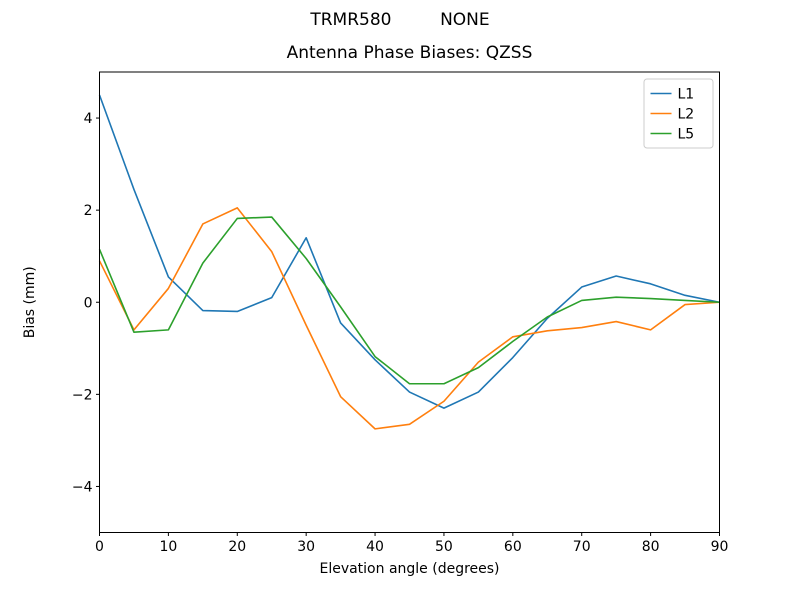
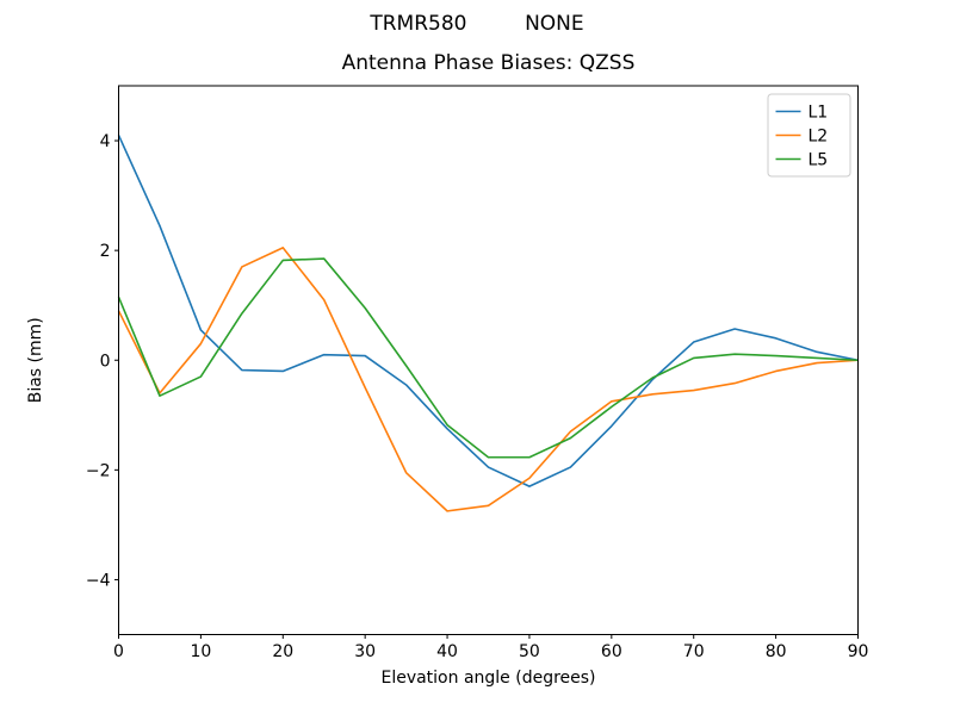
L1/0: 4.5 -> 4.1
L5/10: -0.6 -> -0.3
L1/30: 1.4 -> 0.1
L2/80: -0.6 -> -0.2
